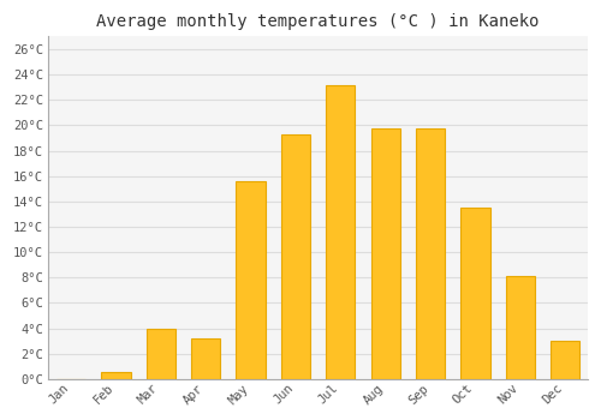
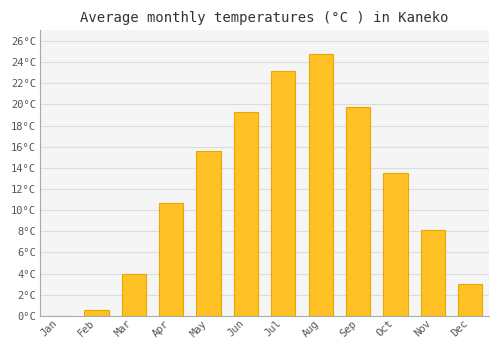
Apr: 3.2°C -> 10.7°C
Aug: 19.8°C -> 24.8°C
